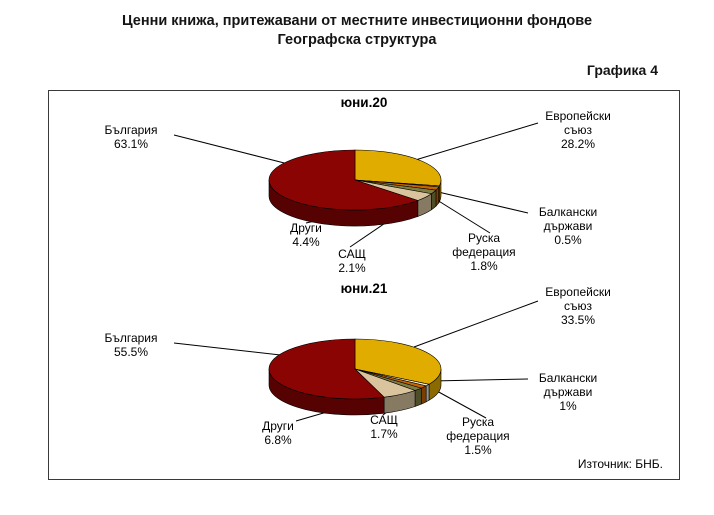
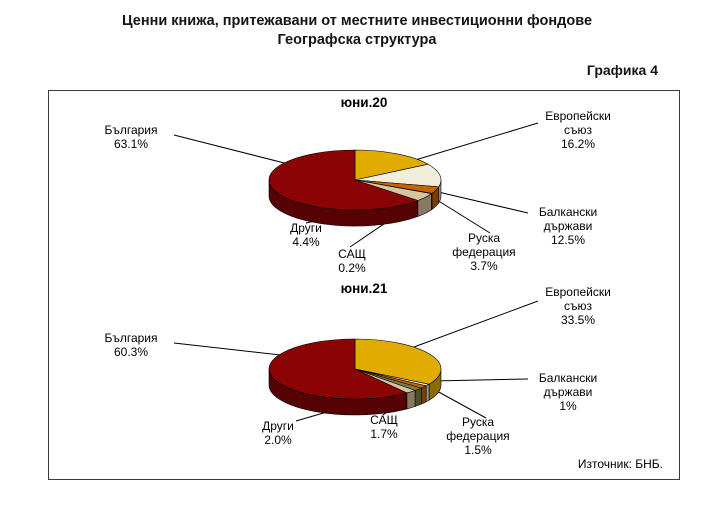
юни.20/Европейски съюз: 28.2% -> 16.2%
юни.20/Балкански държави: 0.5% -> 12.5%
юни.20/Руска федерация: 1.8% -> 3.7%
юни.20/САЩ: 2.1% -> 0.2%
юни.21/Други: 6.8% -> 2.0%
юни.21/България: 55.5% -> 60.3%
